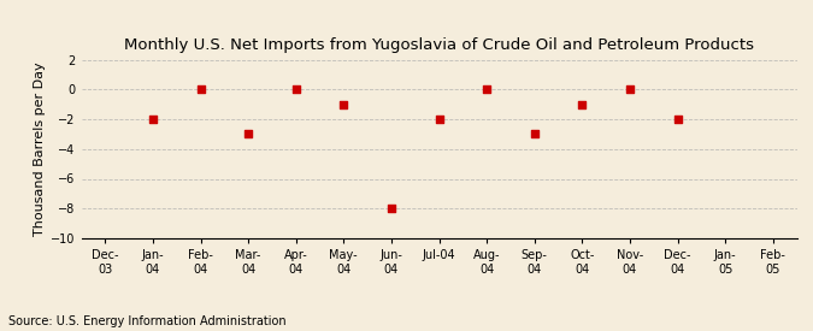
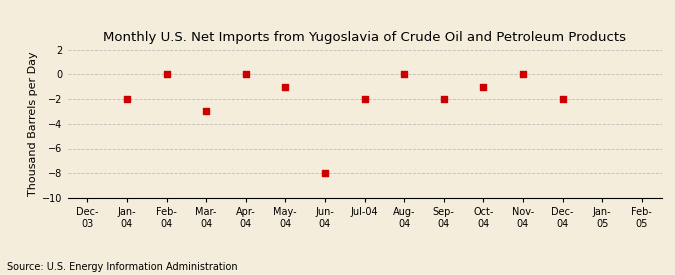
Sep- 04: -3 -> -2
